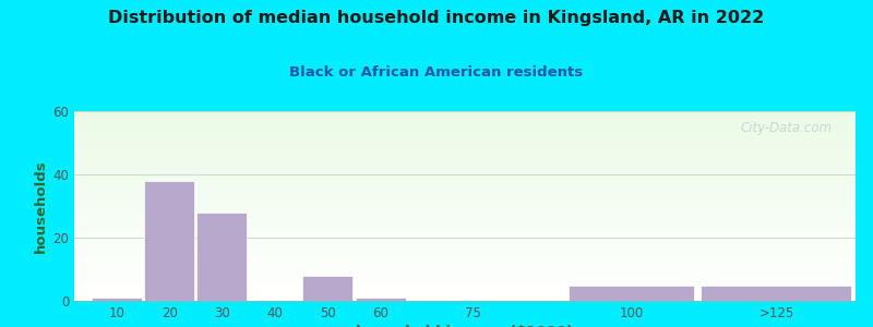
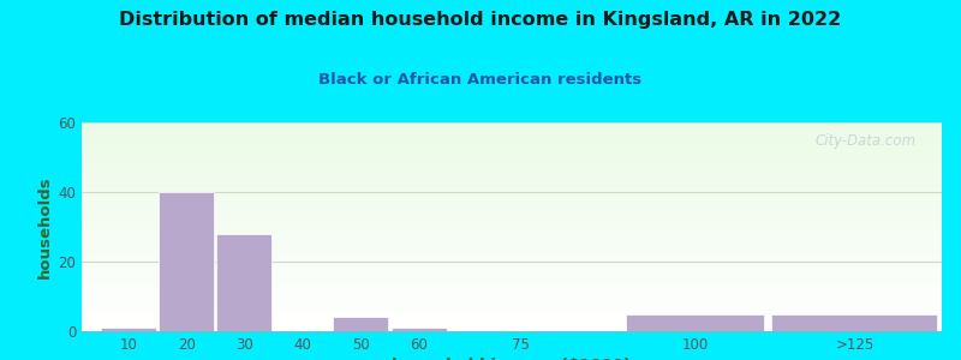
20: 38 -> 40
50: 8 -> 4
